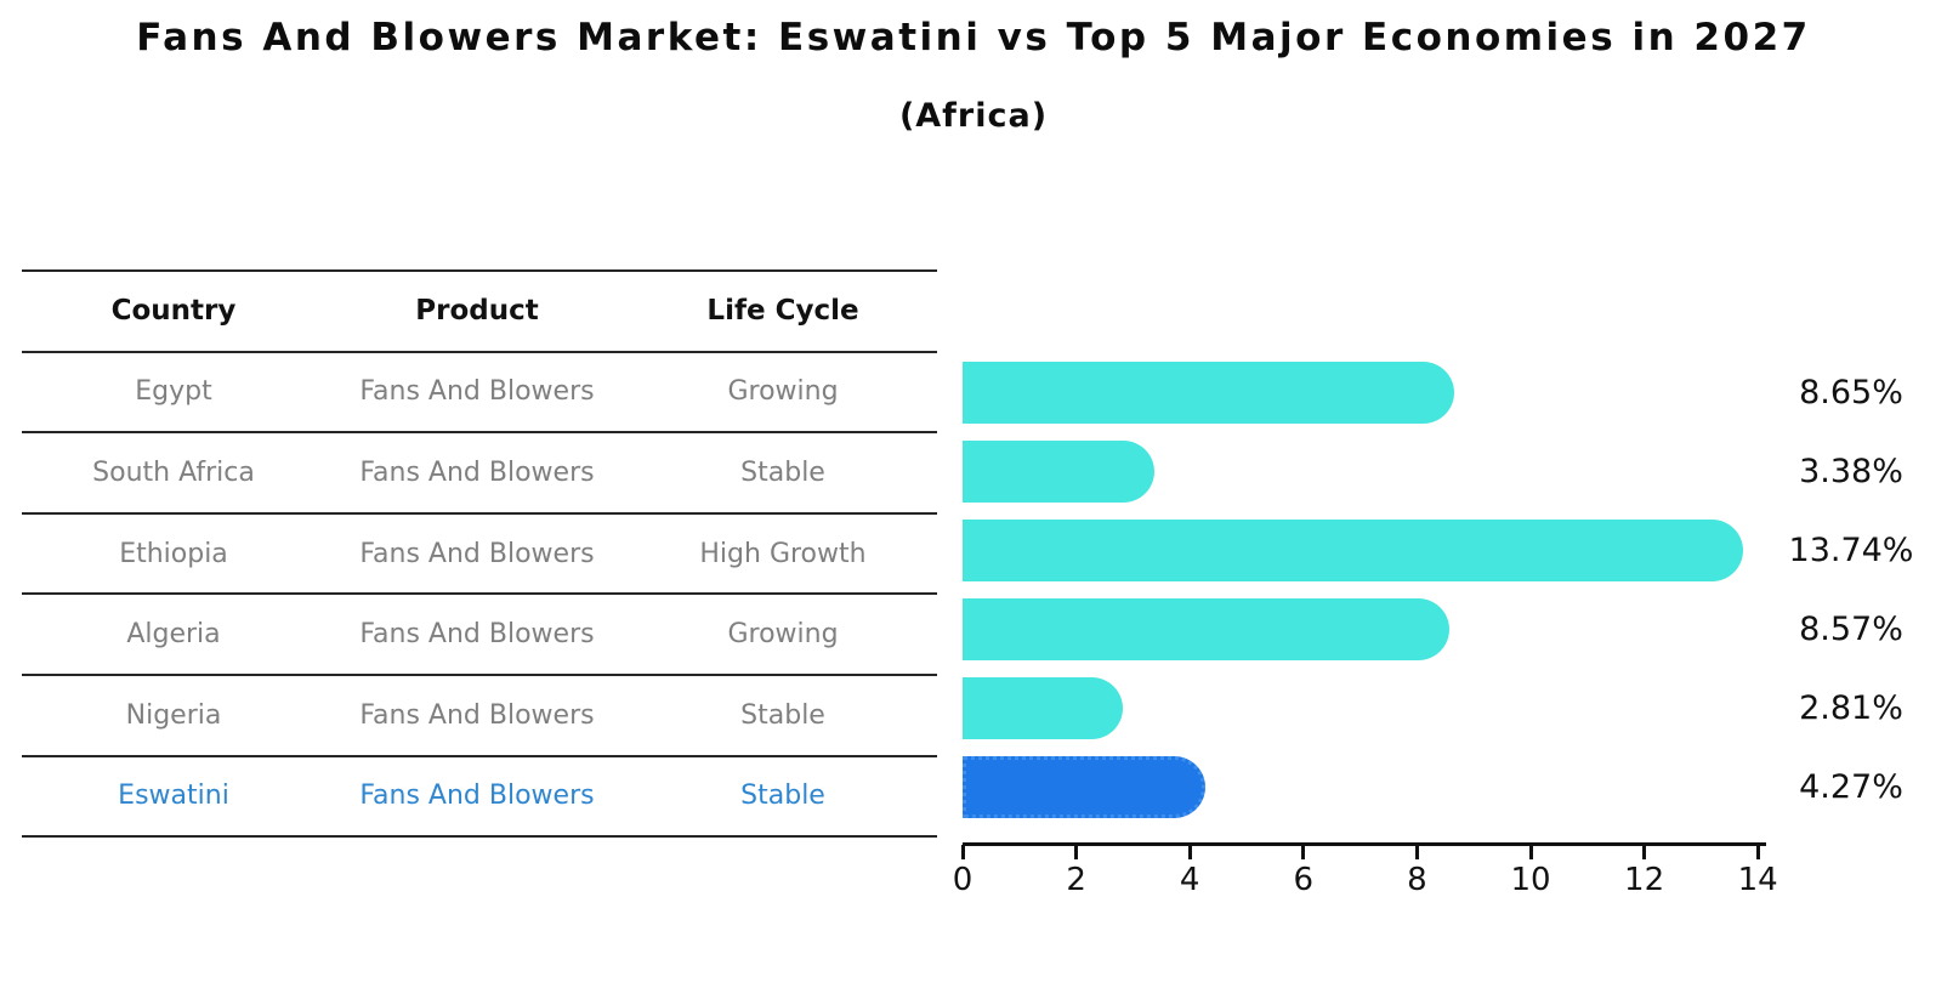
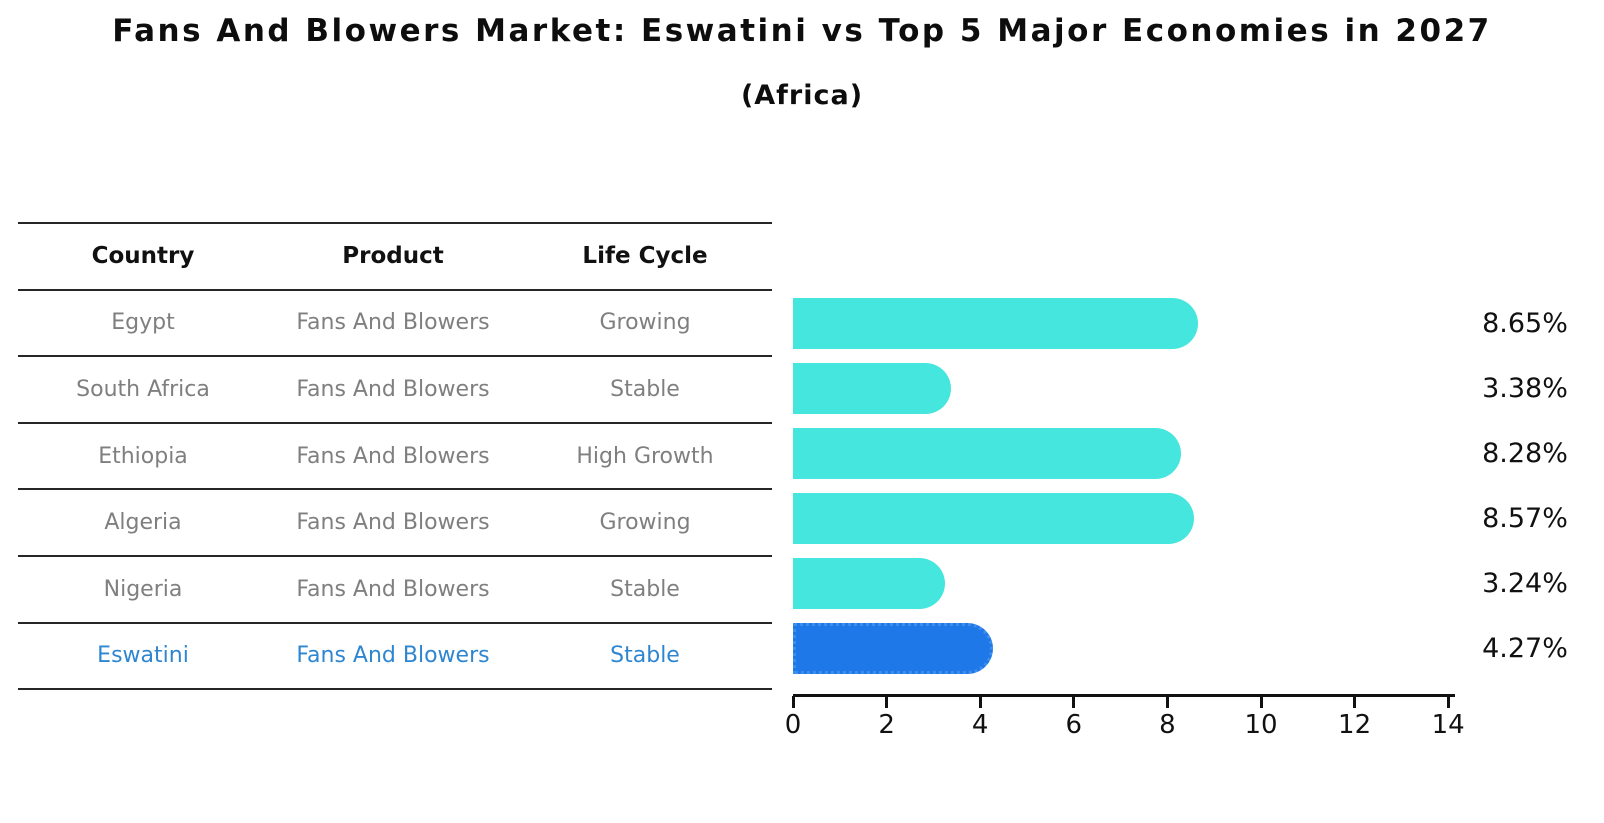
Ethiopia: 13.74% -> 8.28%
Nigeria: 2.81% -> 3.24%
